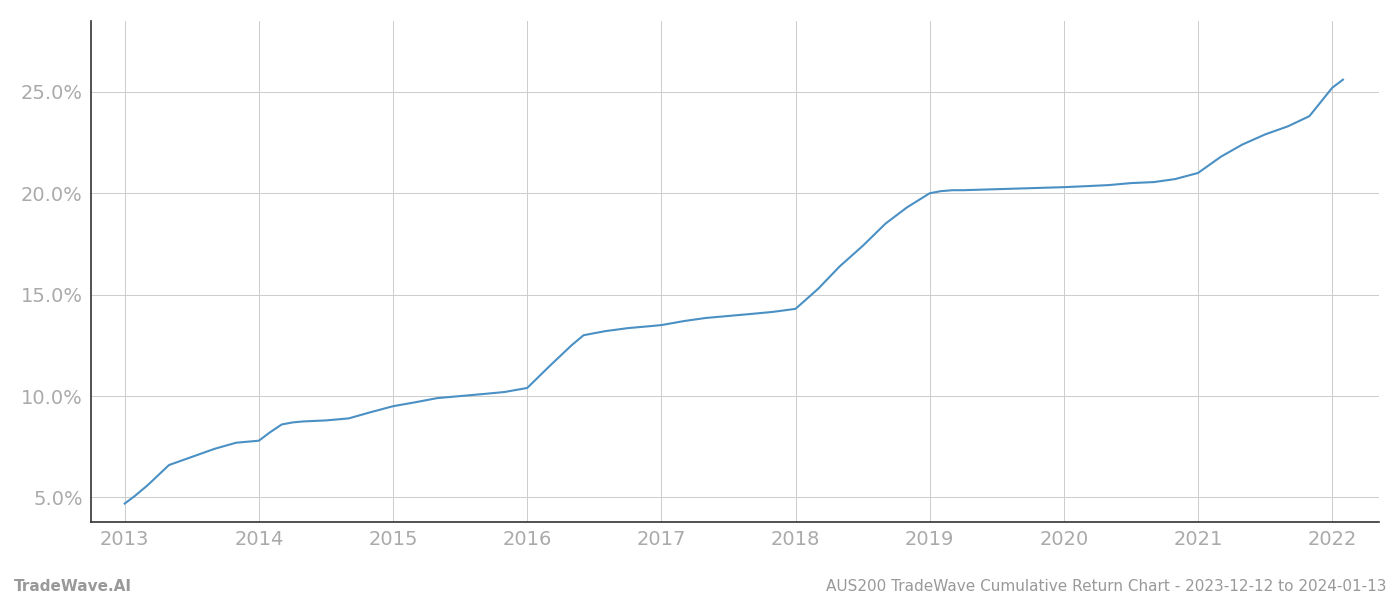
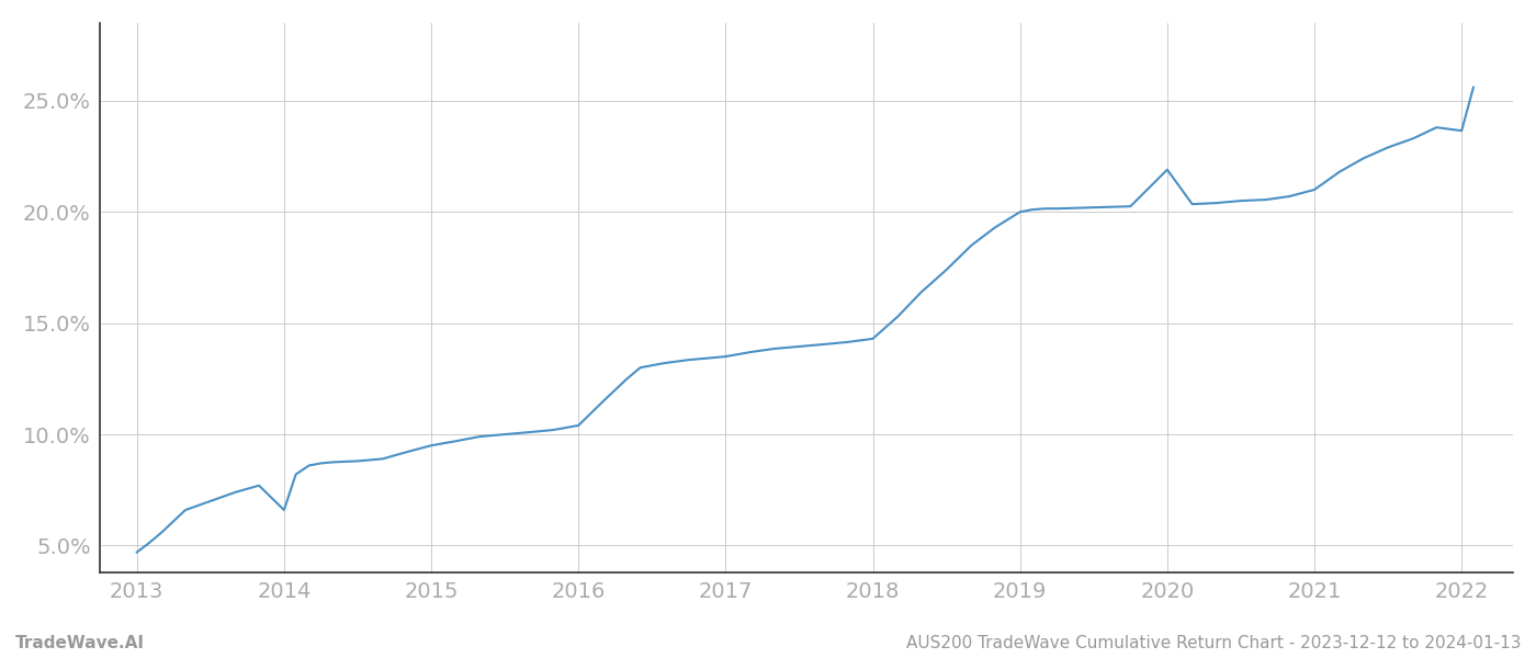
2014: 7.80% -> 6.60%
2020: 20.30% -> 21.90%
2022: 25.20% -> 23.65%
